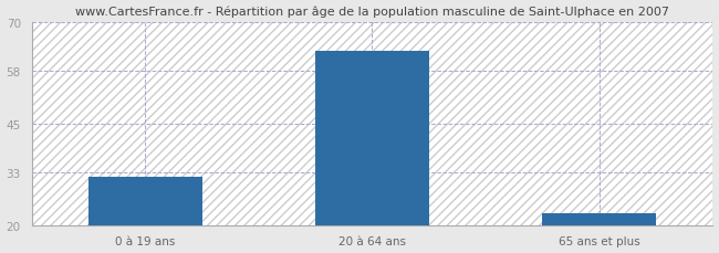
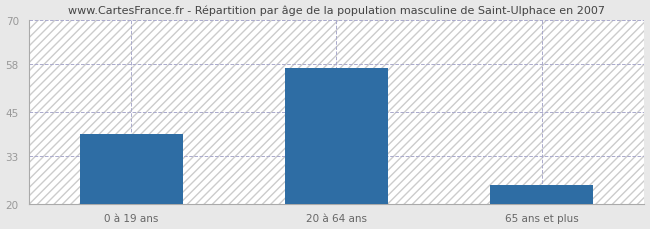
0 à 19 ans: 32 -> 39
20 à 64 ans: 63 -> 57
65 ans et plus: 23 -> 25
